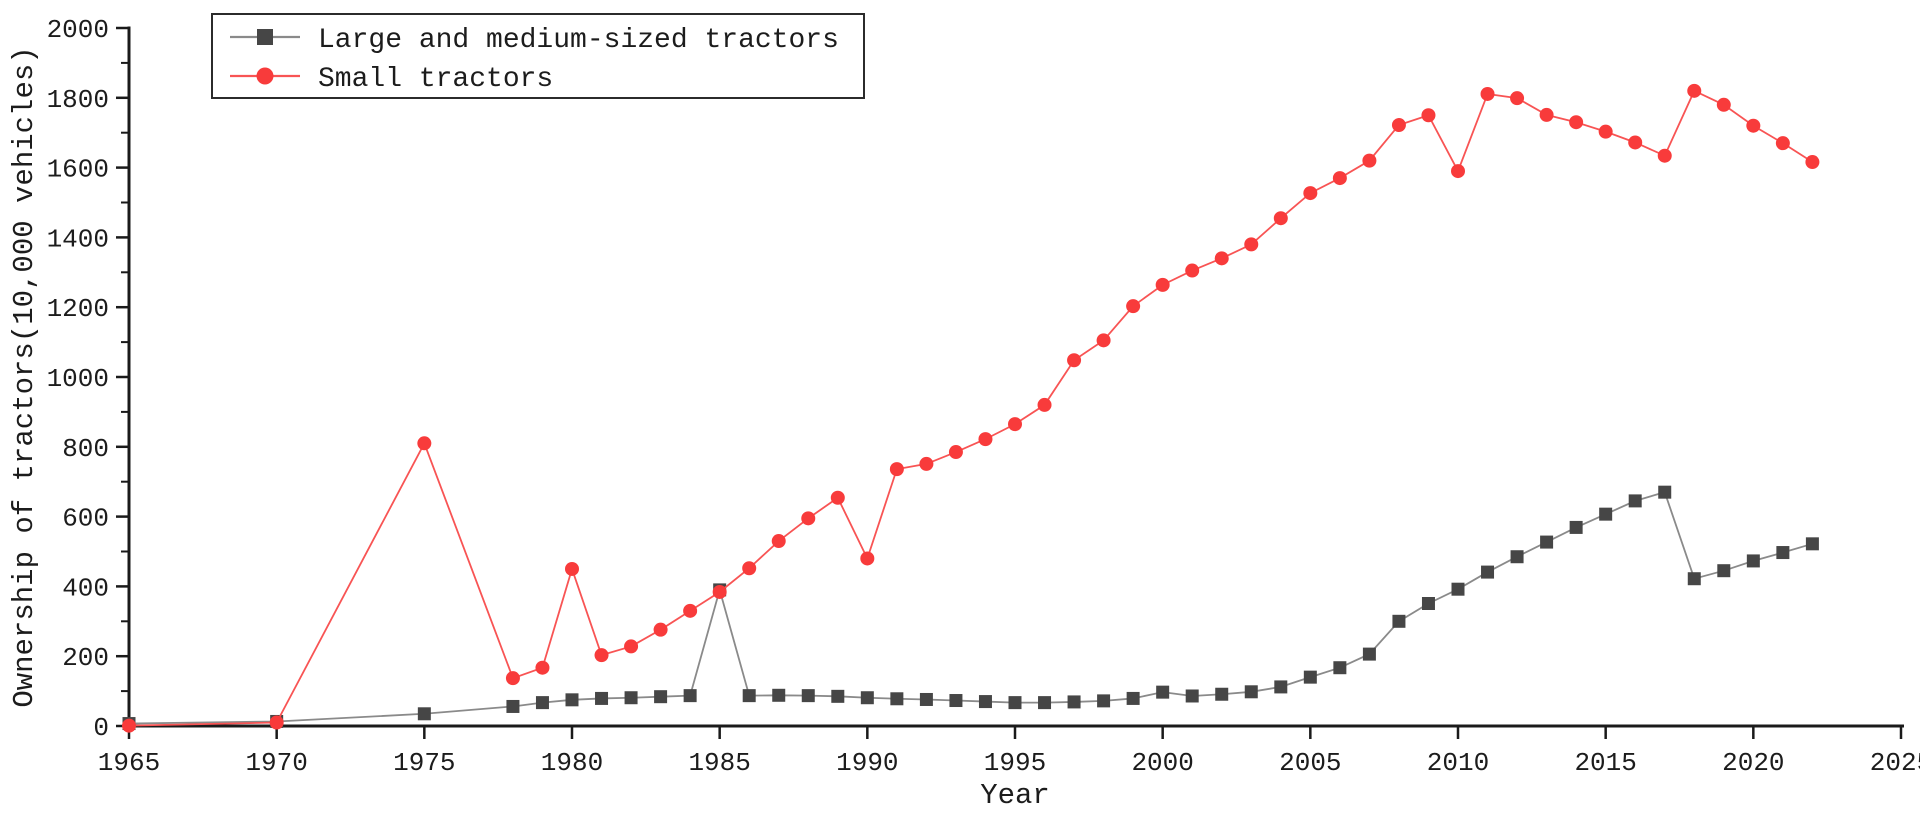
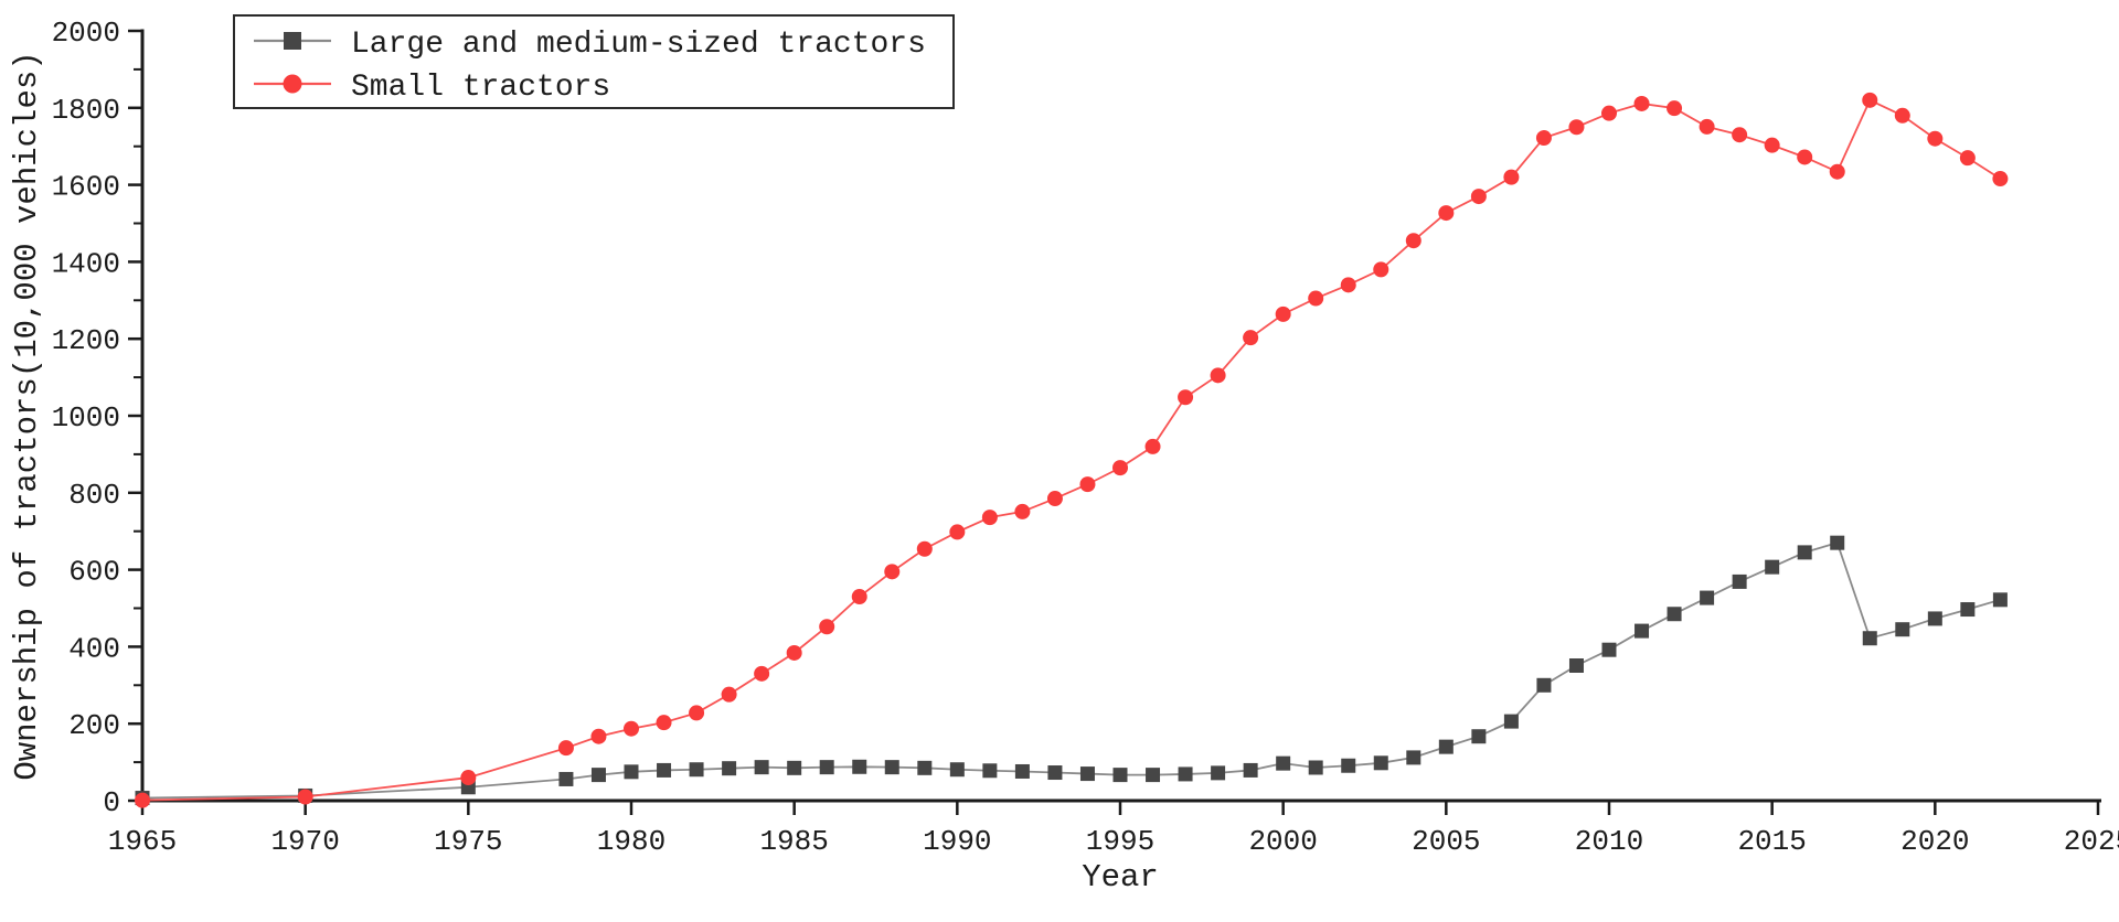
Small tractors/1975: 810 -> 60
Small tractors/1980: 450 -> 190
Large and medium-sized tractors/1985: 390 -> 80
Small tractors/1990: 480 -> 700
Small tractors/2010: 1590 -> 1790
